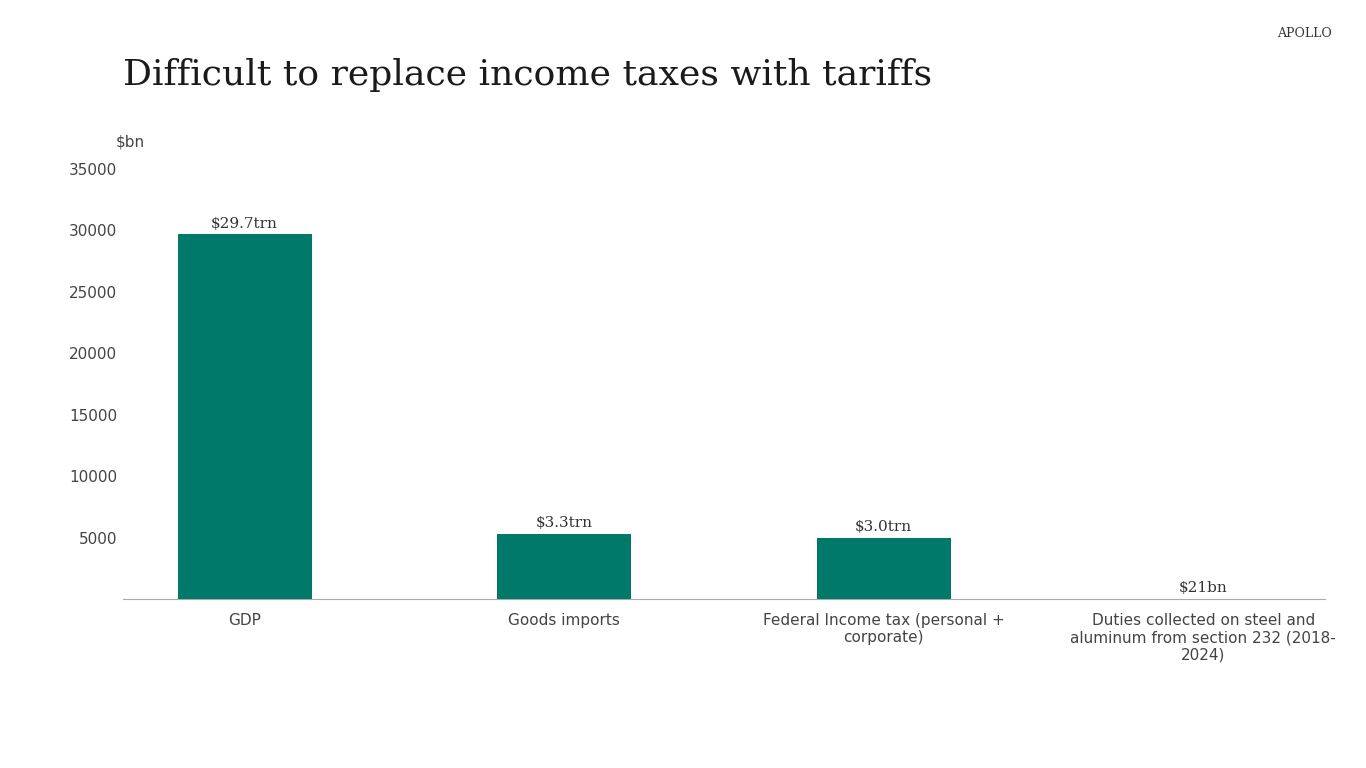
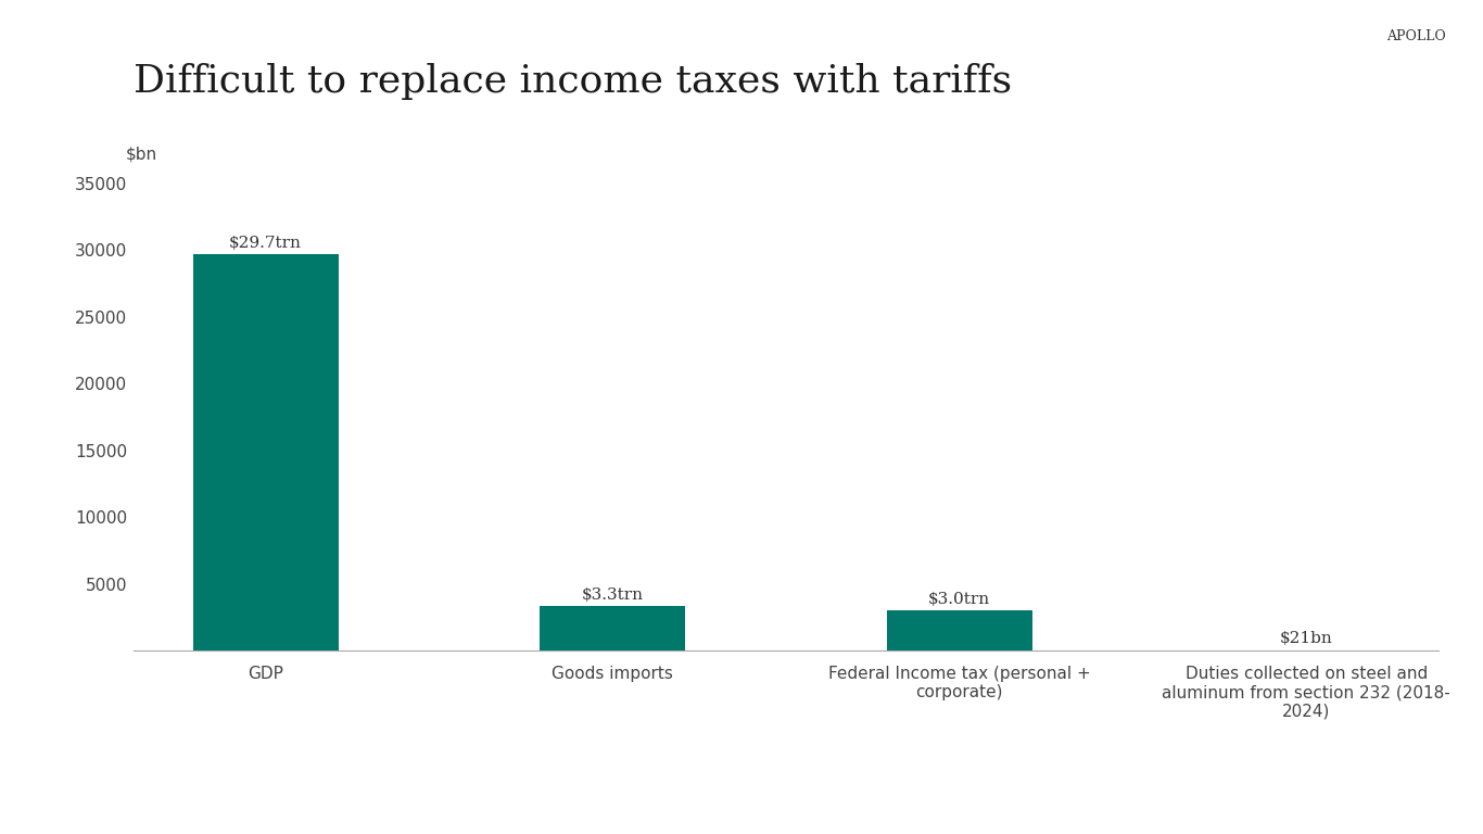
Goods imports: 5300 -> 3300
Federal Income tax (personal + corporate): 5000 -> 3000
